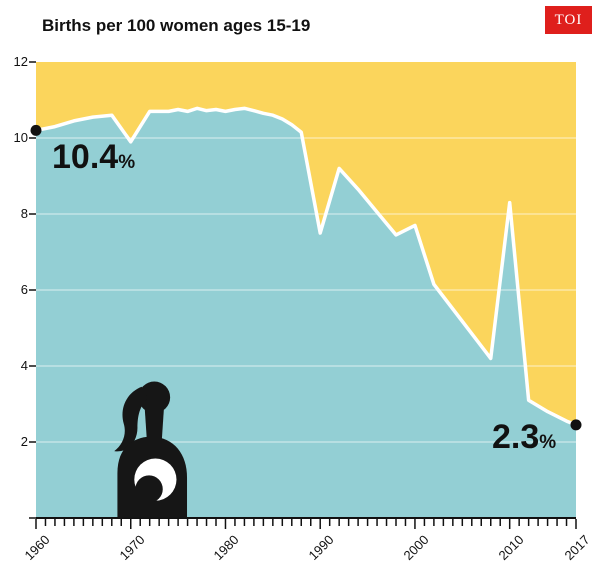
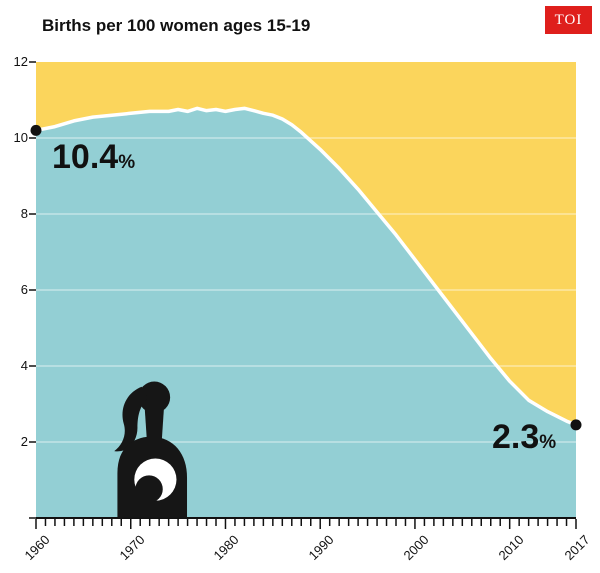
1970: 9.9 -> 10.7
1990: 7.5 -> 9.7
2000: 7.7 -> 6.8
2010: 8.3 -> 3.6
